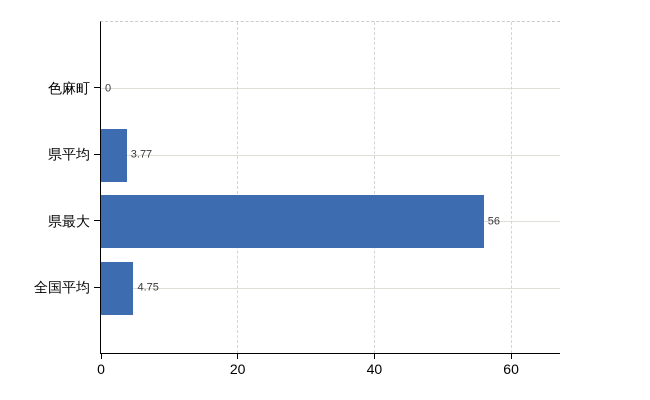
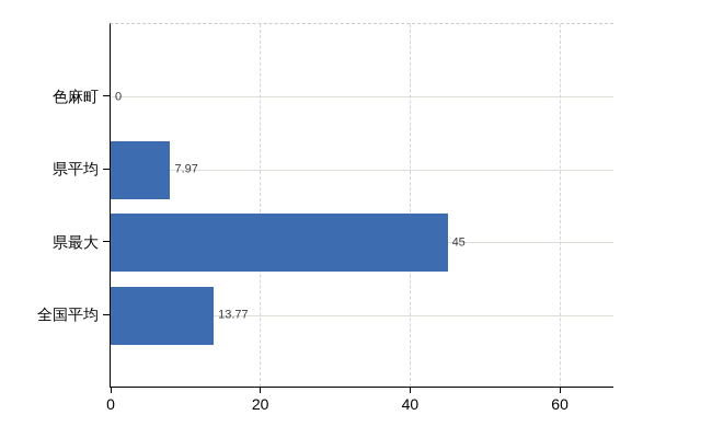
県平均: 3.77 -> 7.97
県最大: 56 -> 45
全国平均: 4.75 -> 13.77
